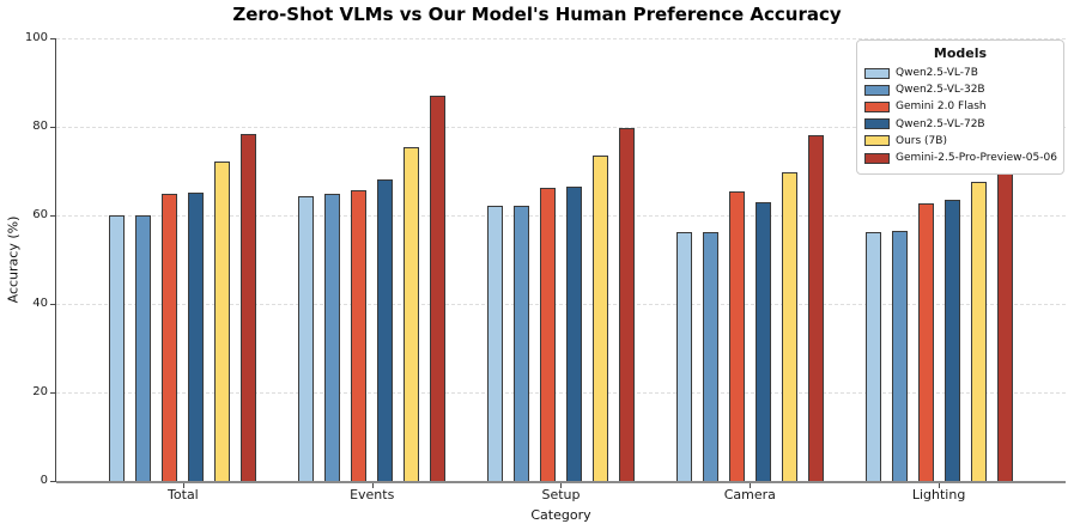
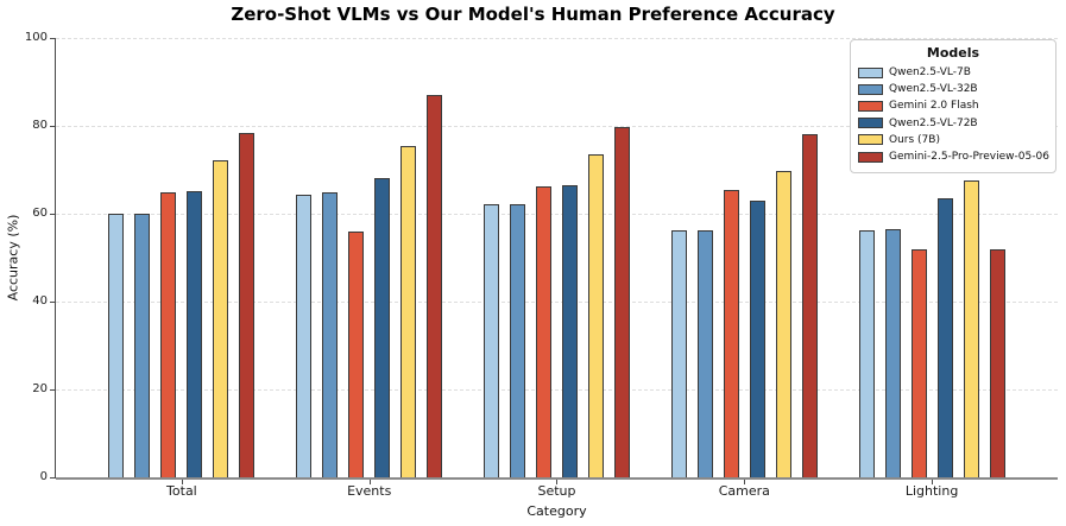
Gemini 2.0 Flash/Events: 66 -> 56
Gemini 2.0 Flash/Lighting: 63 -> 52
Gemini-2.5-Pro-Preview-05-06/Lighting: 70 -> 52
